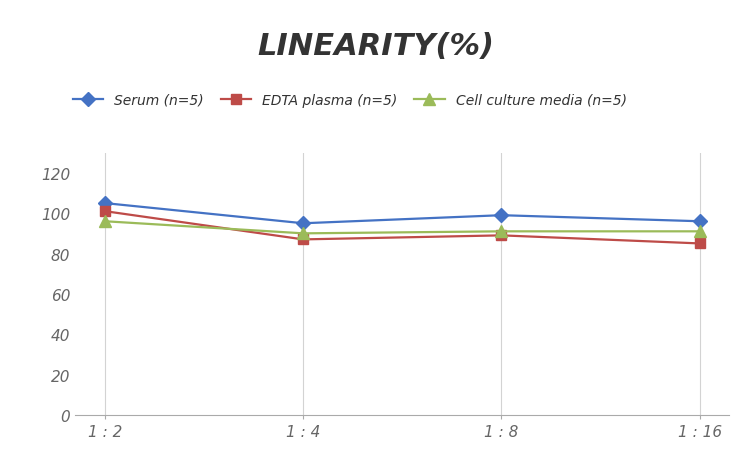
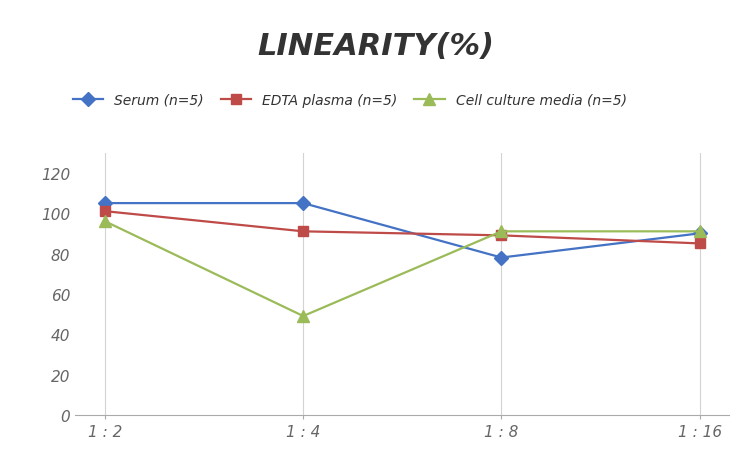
Serum (n=5)/1 : 4: 95 -> 105
EDTA plasma (n=5)/1 : 4: 87 -> 91
Cell culture media (n=5)/1 : 4: 90 -> 49
Serum (n=5)/1 : 8: 99 -> 78
Serum (n=5)/1 : 16: 96 -> 90
